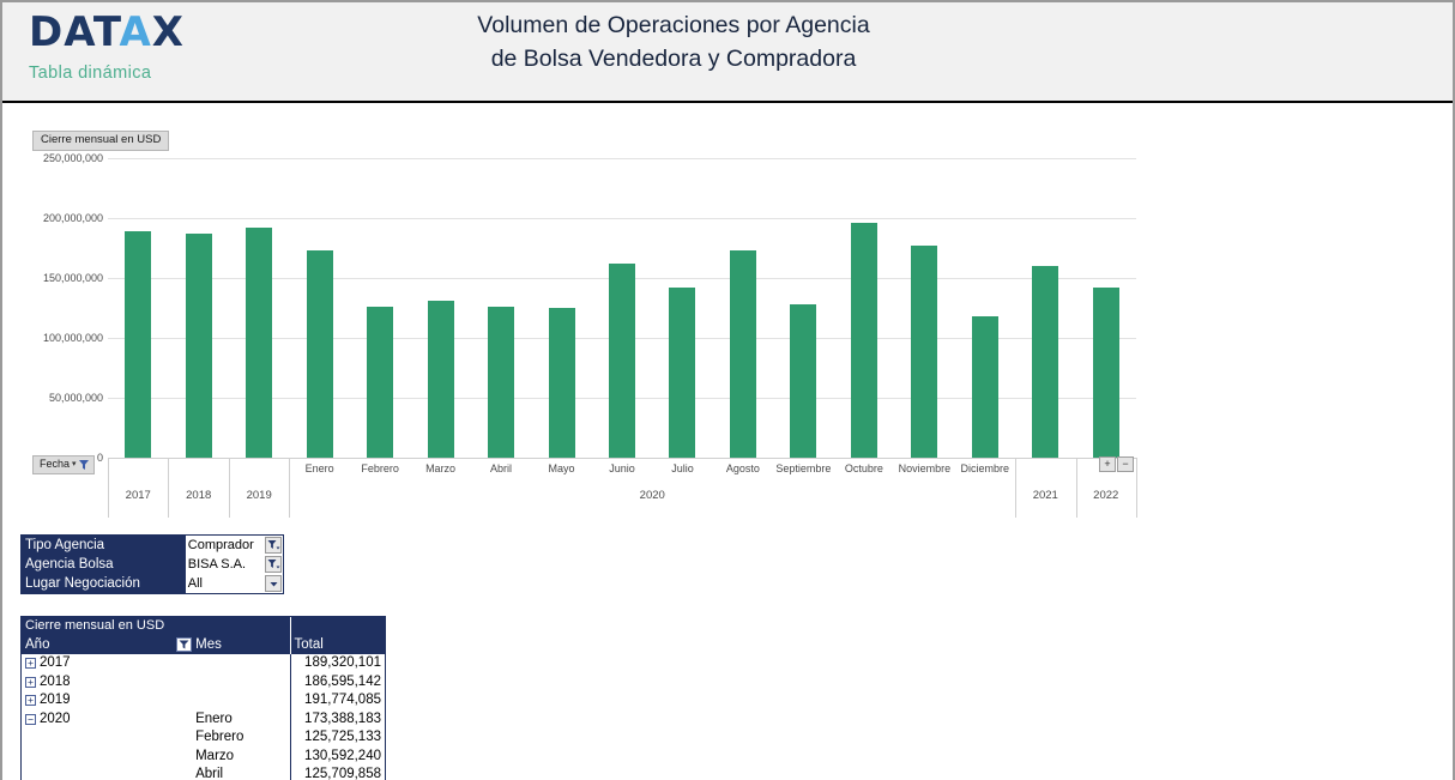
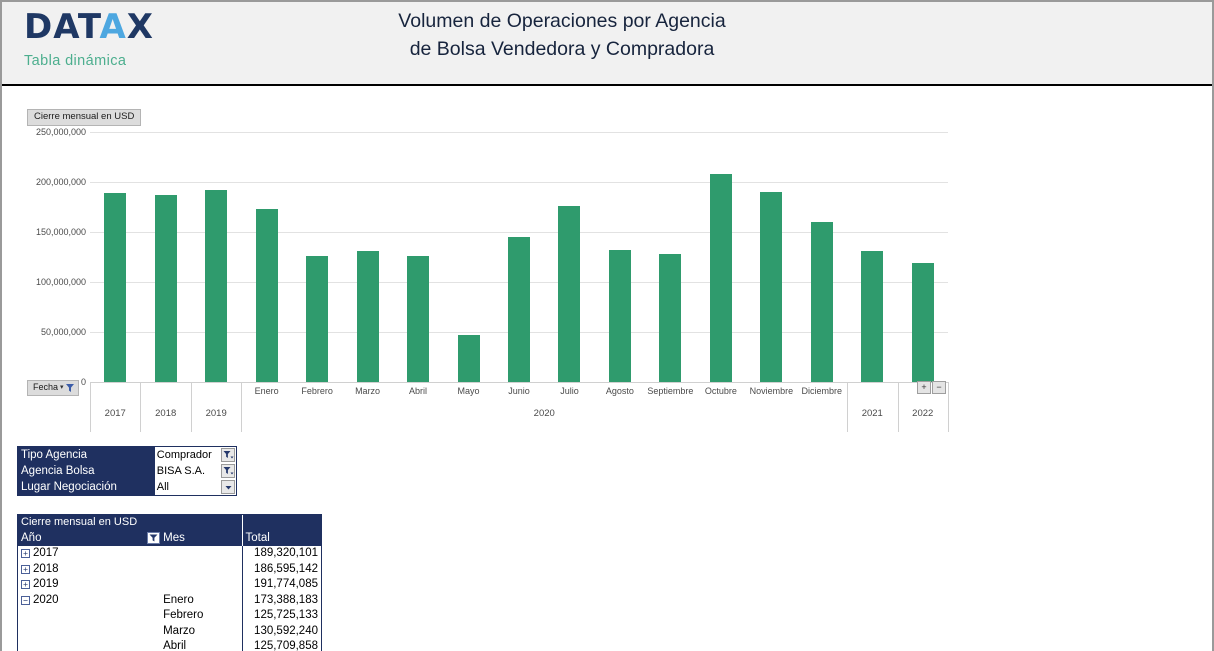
Mayo: 125000000 -> 47000000
Junio: 162000000 -> 145000000
Julio: 142000000 -> 176000000
Agosto: 174000000 -> 132000000
Octubre: 196000000 -> 208000000
Noviembre: 177000000 -> 190000000
Diciembre: 118000000 -> 160000000
2021: 160000000 -> 131000000
2022: 142000000 -> 119000000
